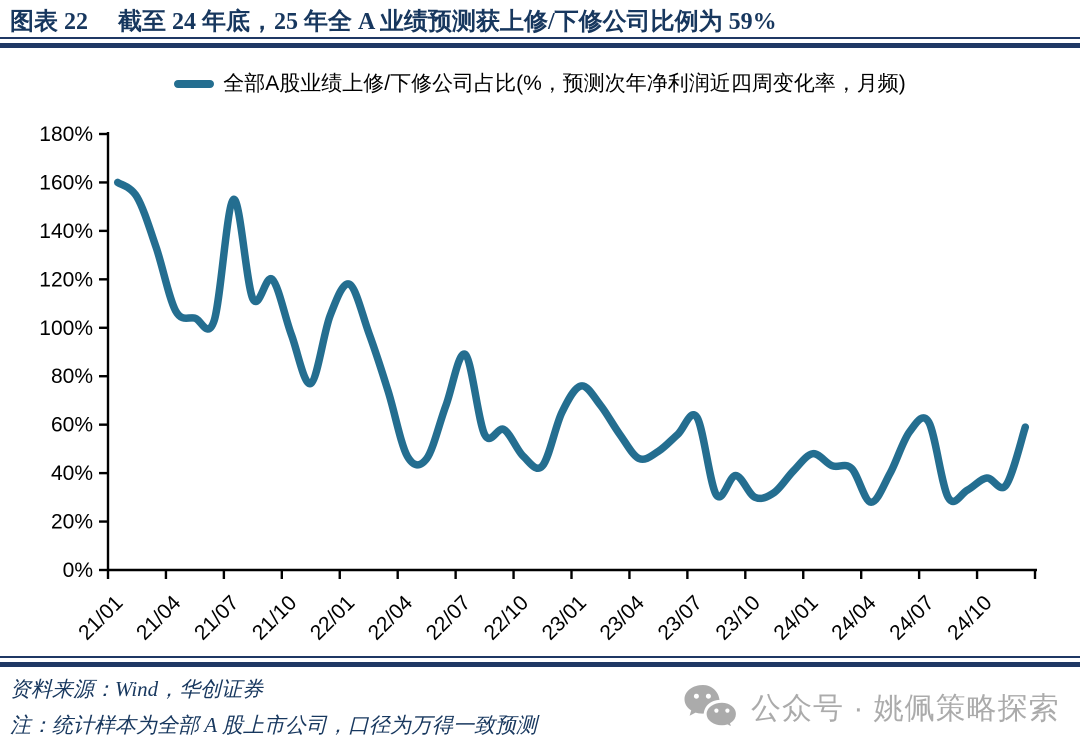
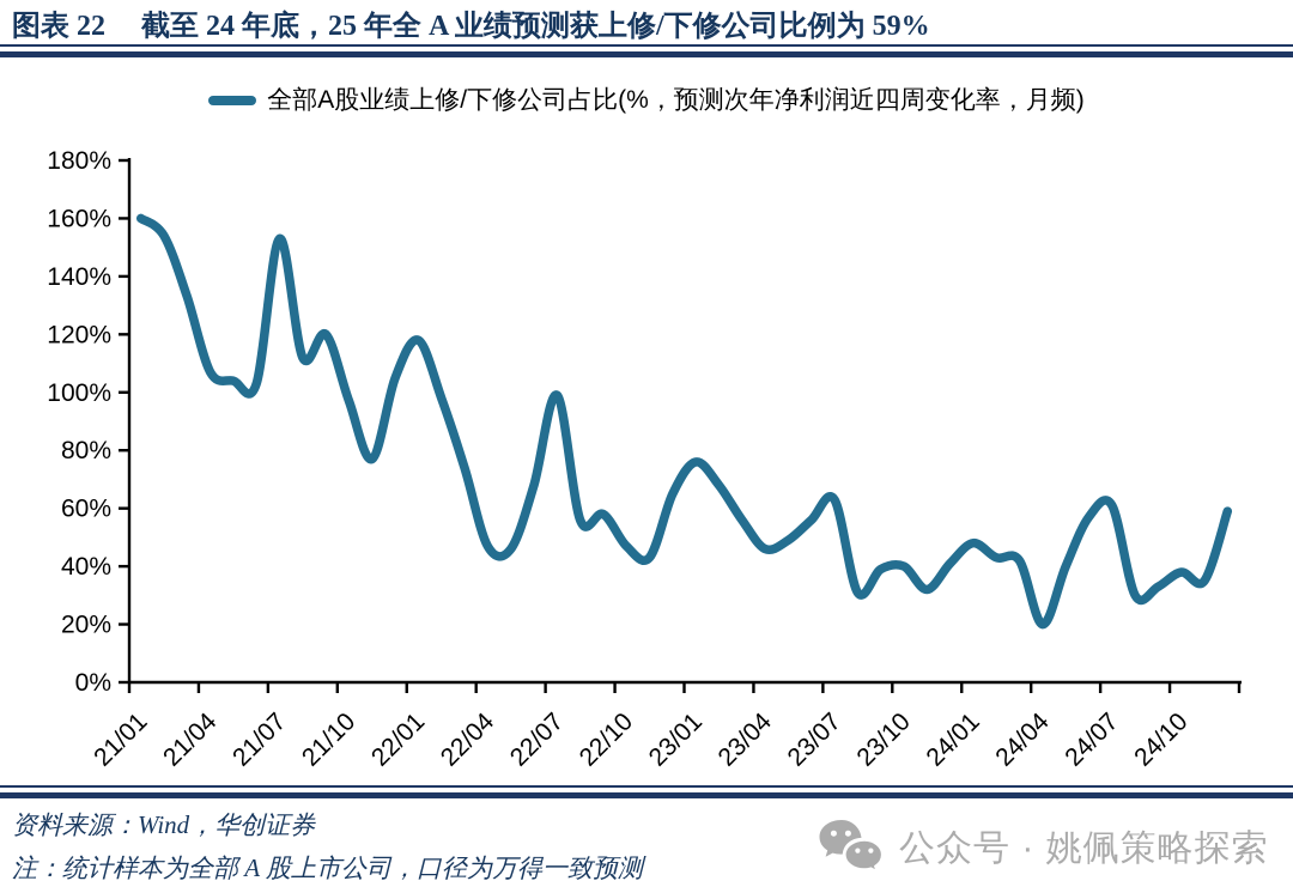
22/07: 89% -> 99%
23/10: 30% -> 40%
24/04: 28% -> 20%
